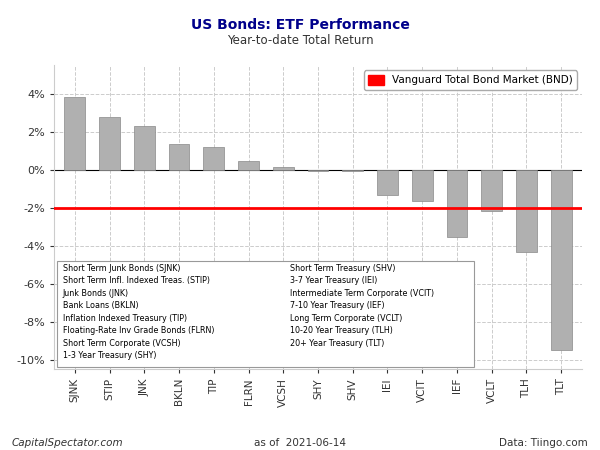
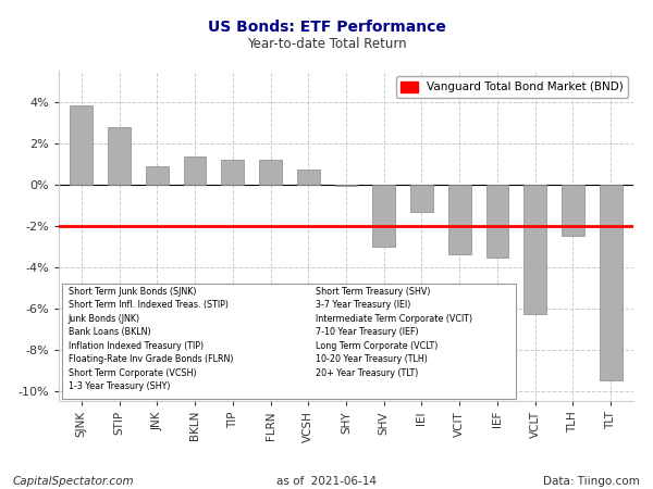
JNK: 2.3% -> 0.9%
FLRN: 0.5% -> 1.2%
VCSH: 0.1% -> 0.7%
SHV: -0.1% -> -3.0%
VCIT: -1.6% -> -3.4%
VCLT: -2.2% -> -6.3%
TLH: -4.3% -> -2.5%
